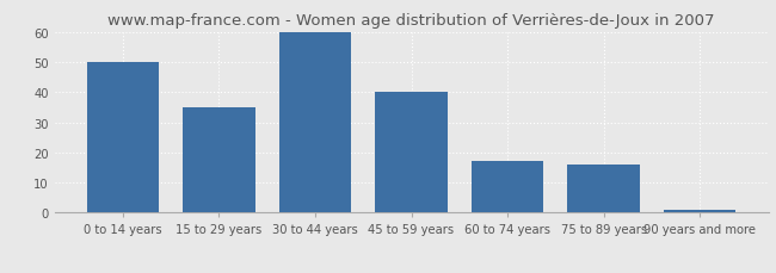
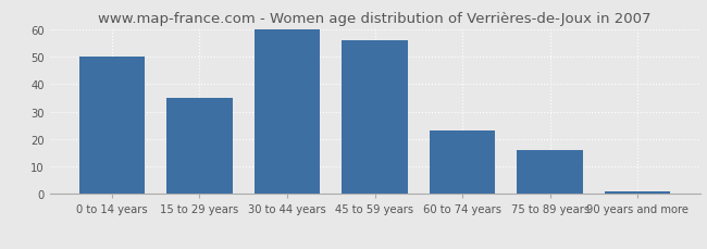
45 to 59 years: 40 -> 56
60 to 74 years: 17 -> 23
